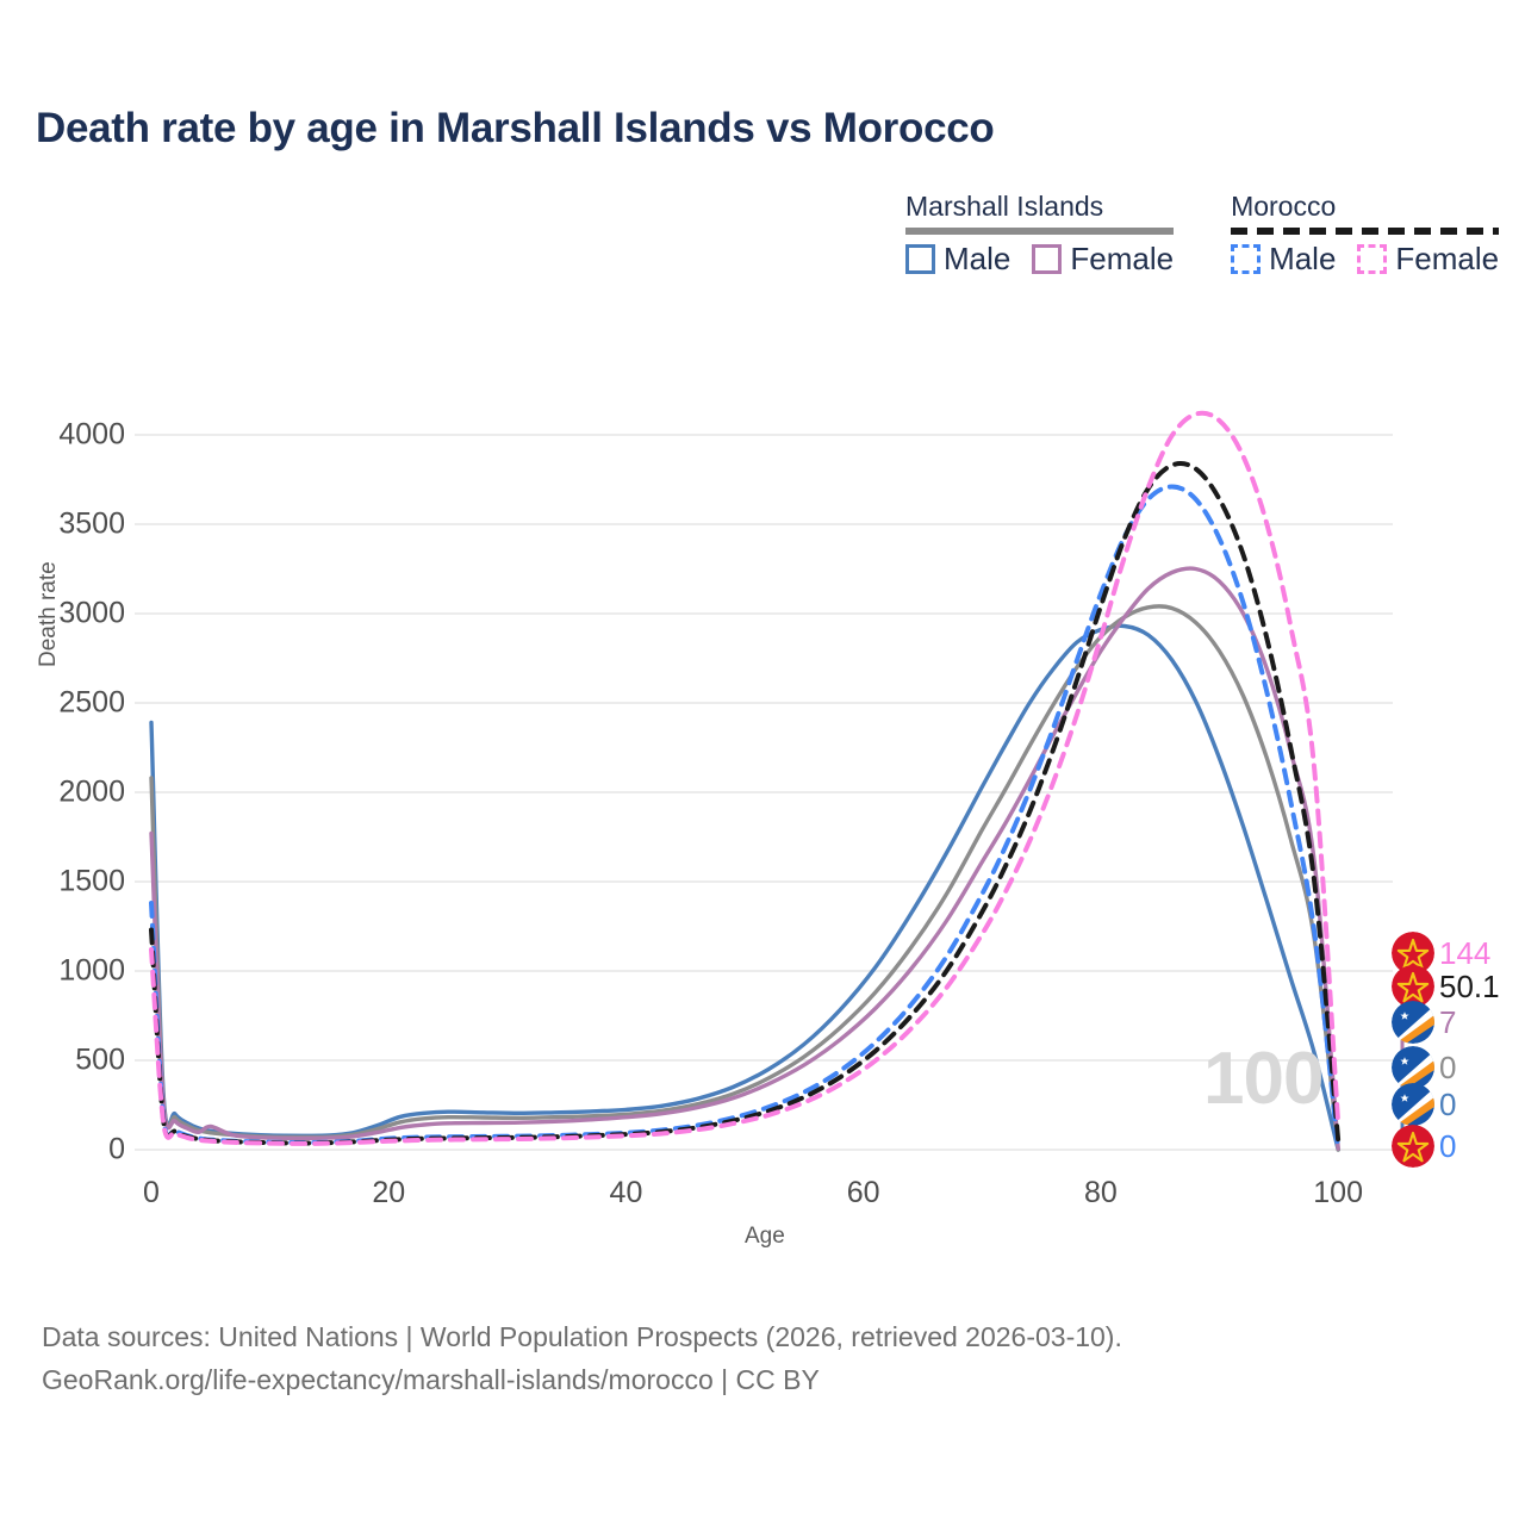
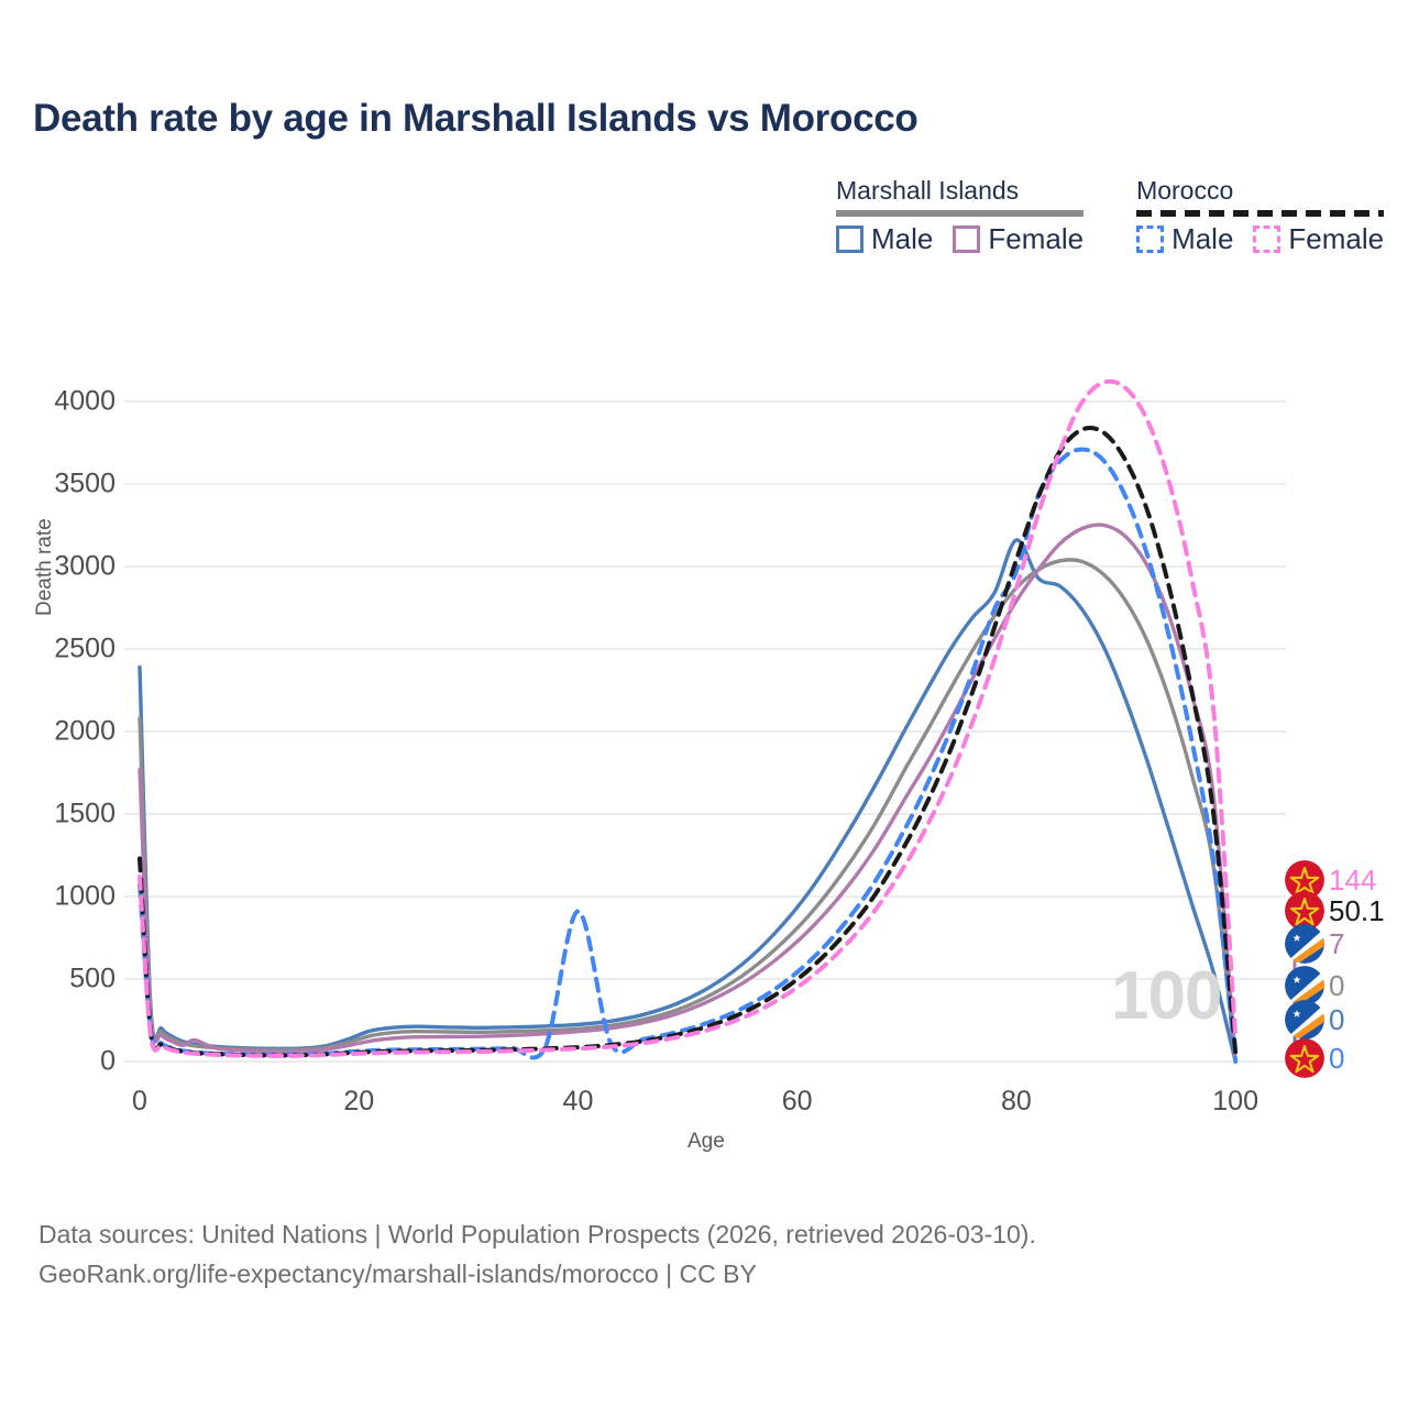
Morocco Male/0: 1380 -> 1070
Morocco Male/40: 90 -> 910
Marshall Islands Male/80: 2910 -> 3160
Morocco Male/80: 3110 -> 2970
